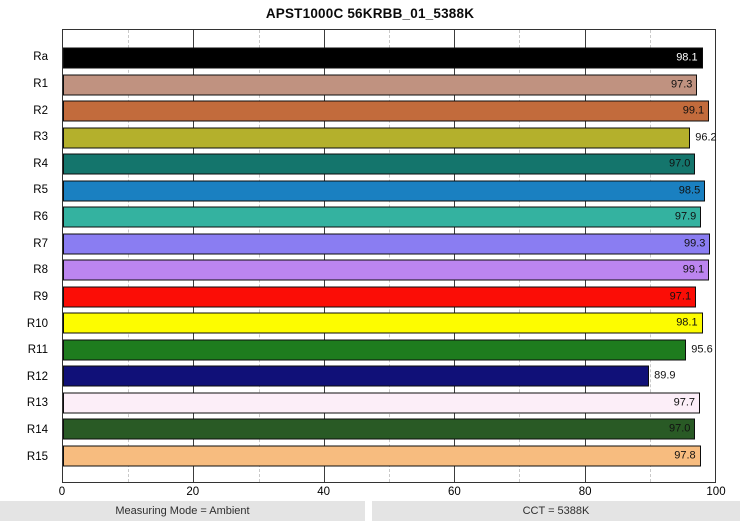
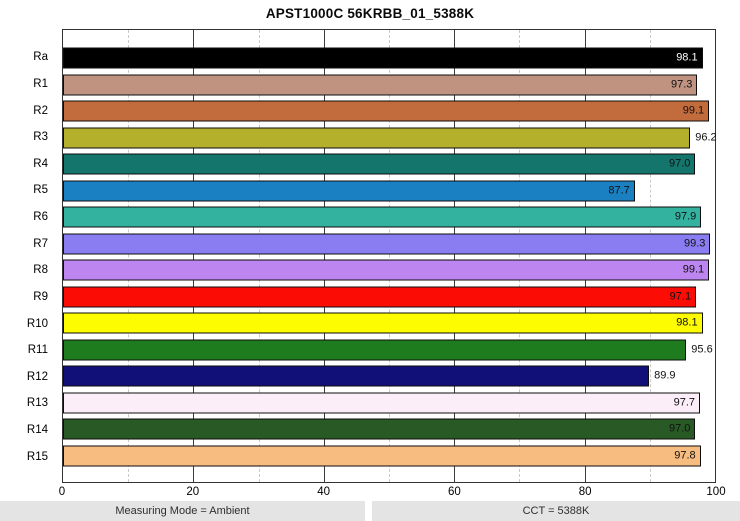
R5: 98.5 -> 87.7
